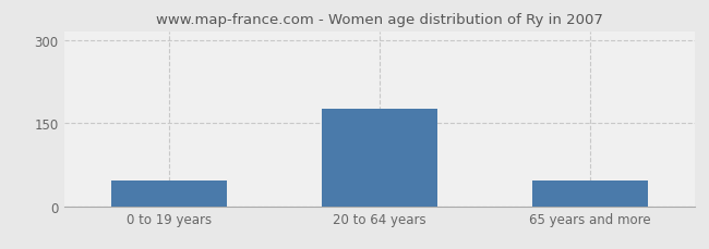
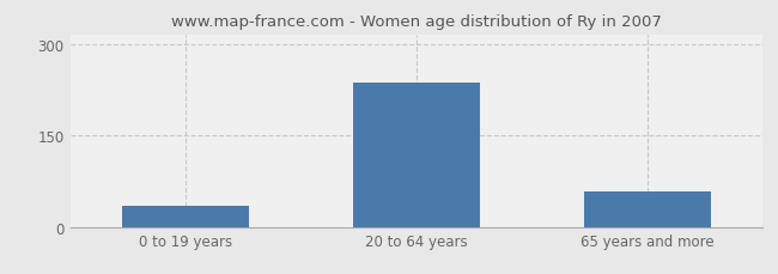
0 to 19 years: 47 -> 36
20 to 64 years: 175 -> 236
65 years and more: 46 -> 58
